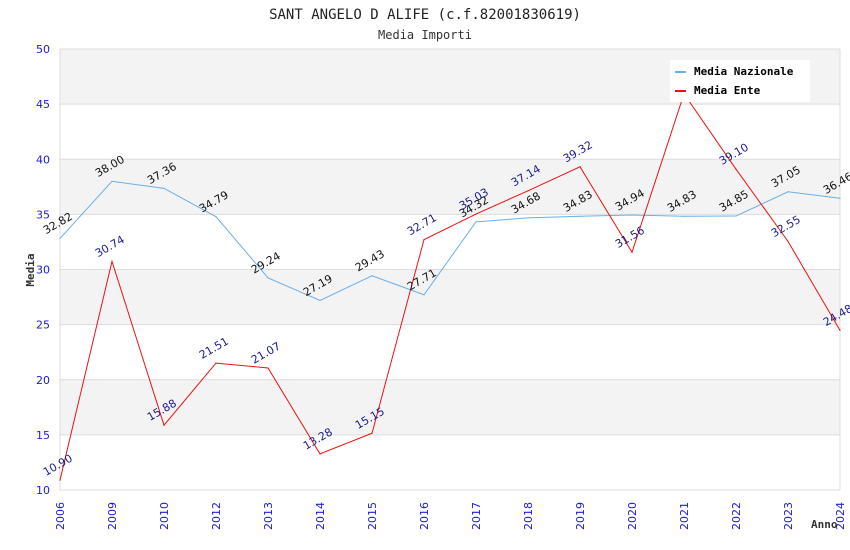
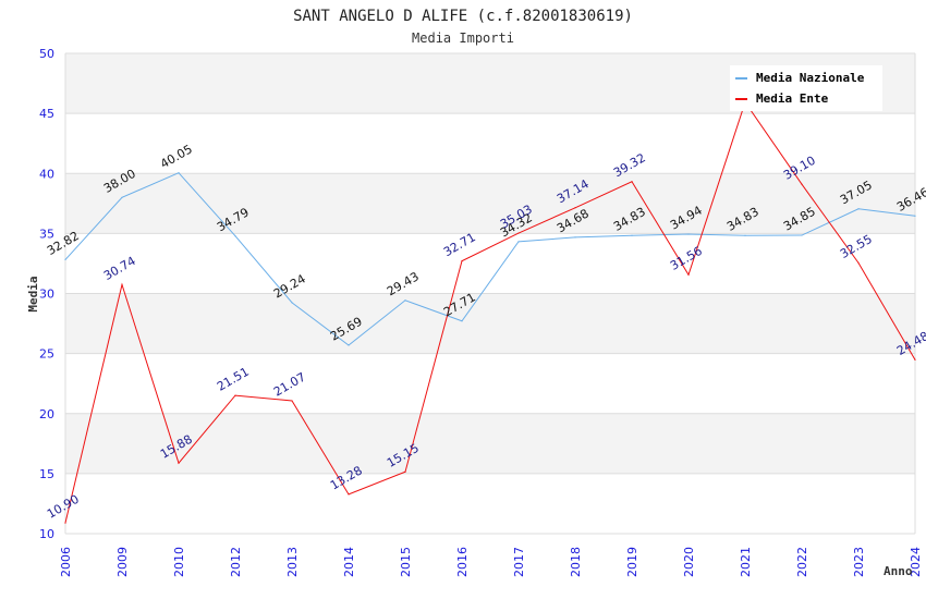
Media Nazionale/2010: 37.36 -> 40.05
Media Nazionale/2014: 27.19 -> 25.69
